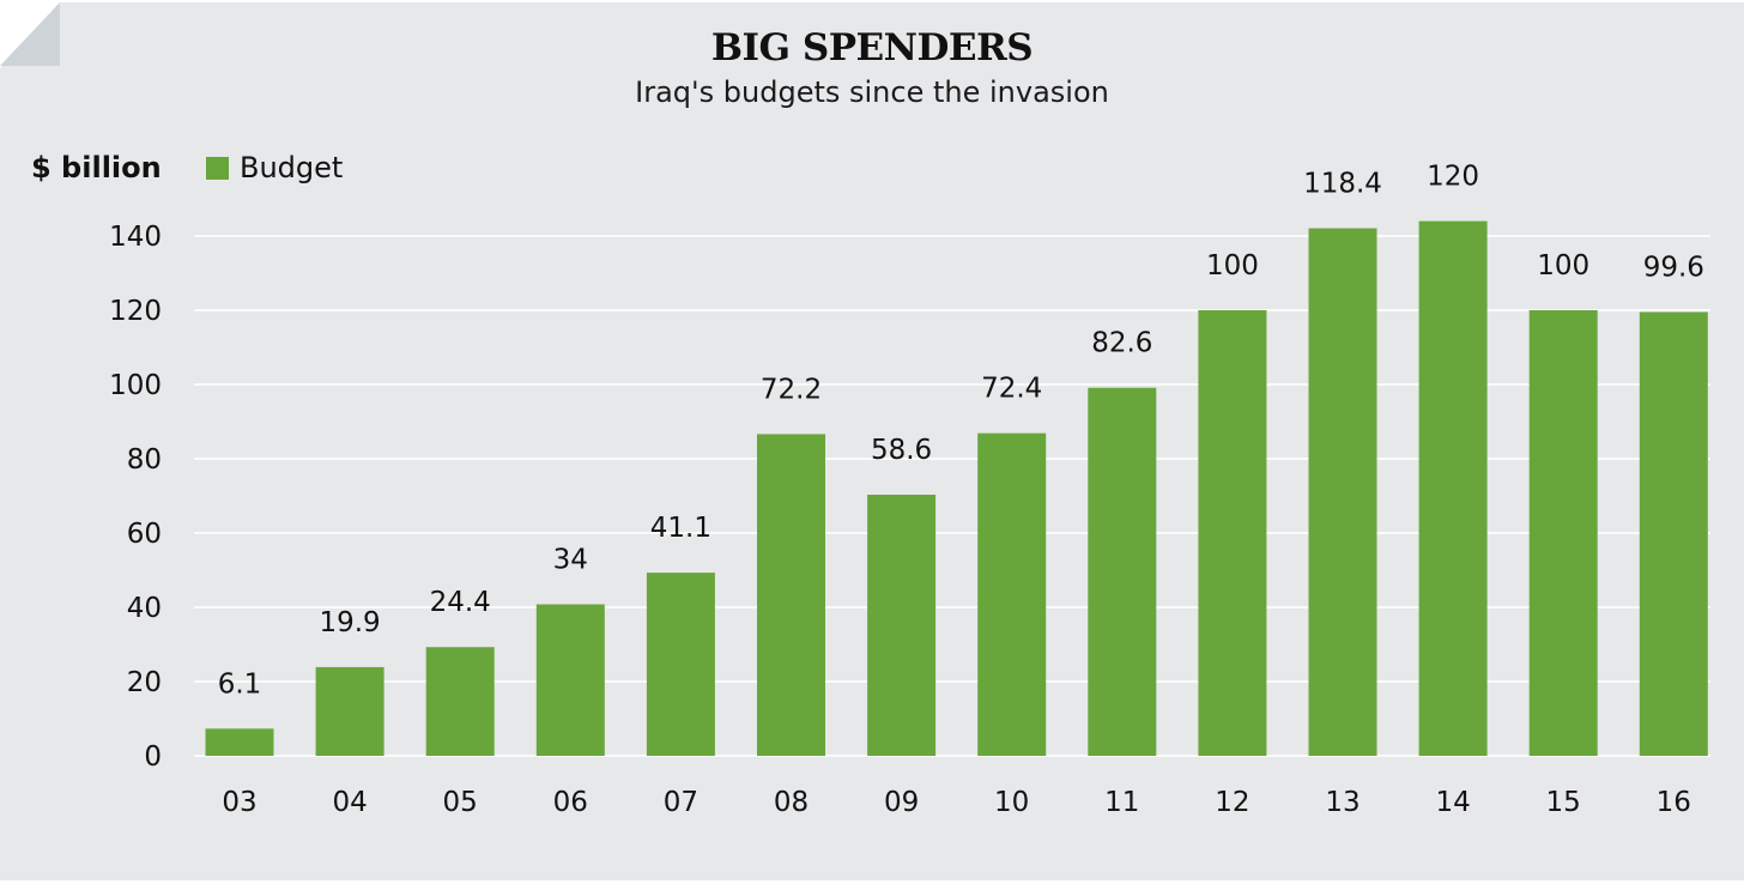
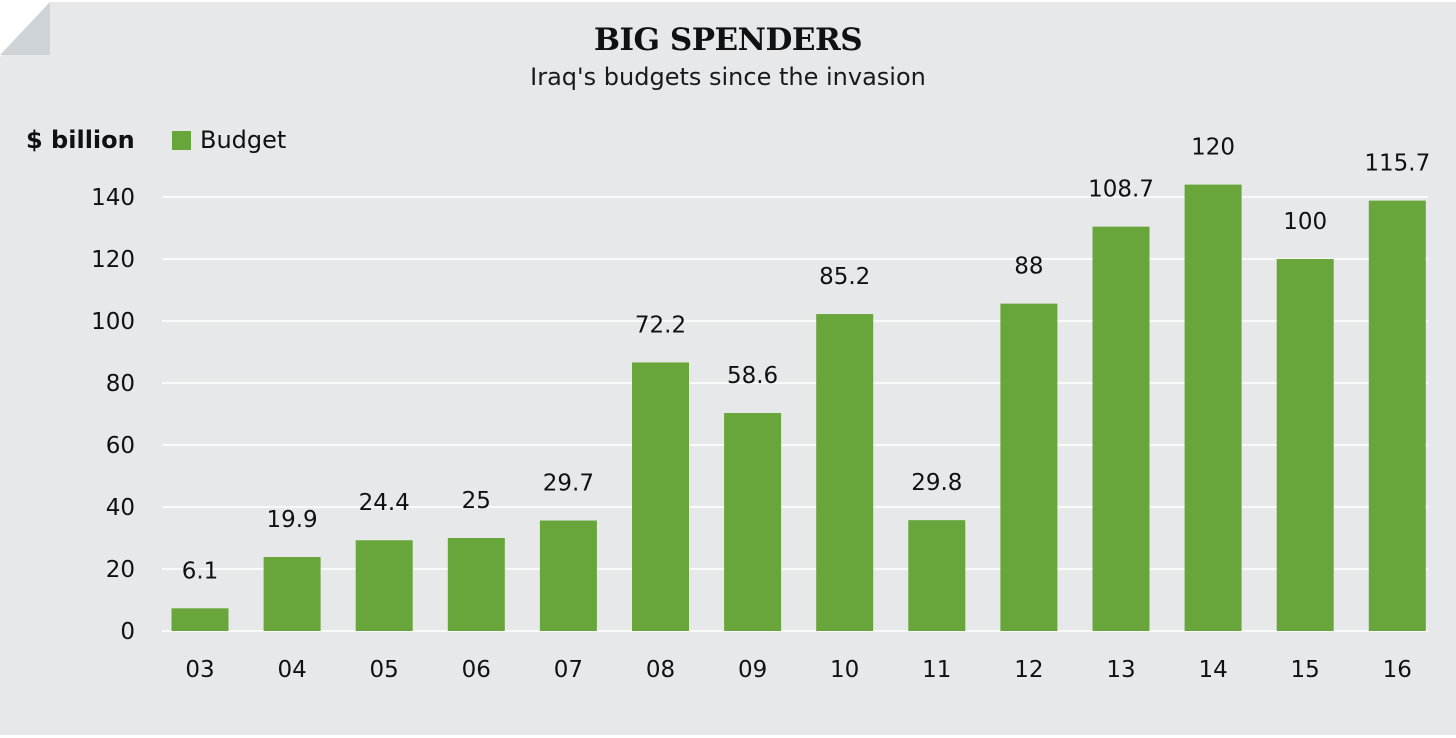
06: 34 -> 25
07: 41.1 -> 29.7
10: 72.4 -> 85.2
11: 82.6 -> 29.8
12: 100 -> 88
13: 118.4 -> 108.7
16: 99.6 -> 115.7
